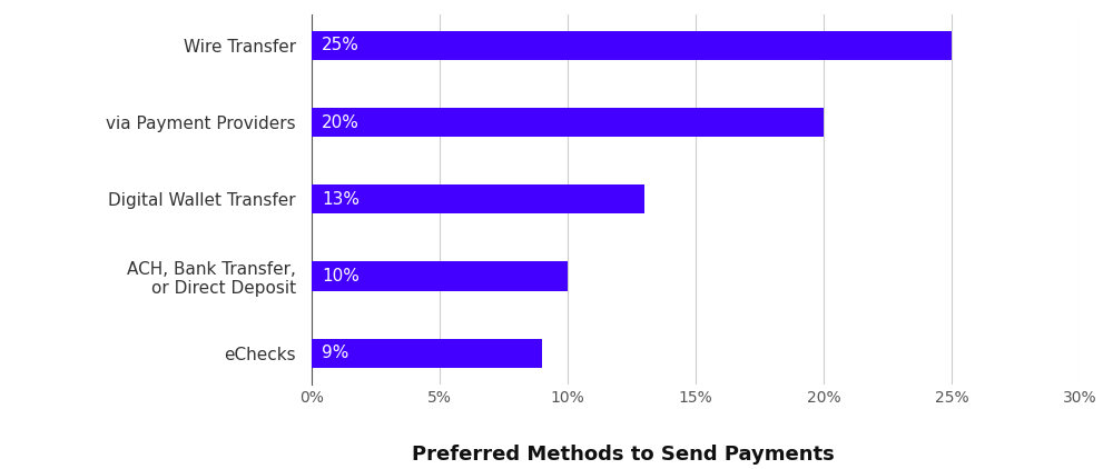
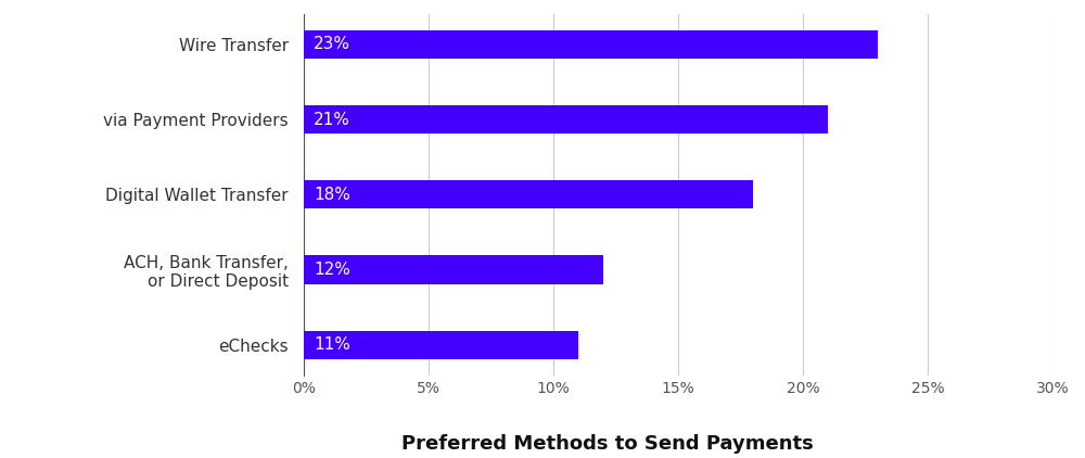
Wire Transfer: 25% -> 23%
via Payment Providers: 20% -> 21%
Digital Wallet Transfer: 13% -> 18%
ACH, Bank Transfer, or Direct Deposit: 10% -> 12%
eChecks: 9% -> 11%
